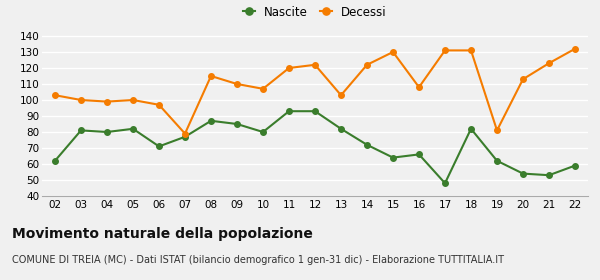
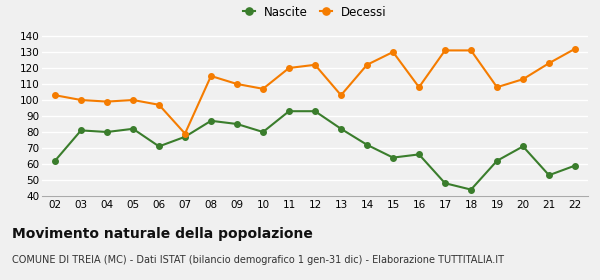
Nascite/18: 82 -> 44
Decessi/19: 81 -> 108
Nascite/20: 54 -> 71
